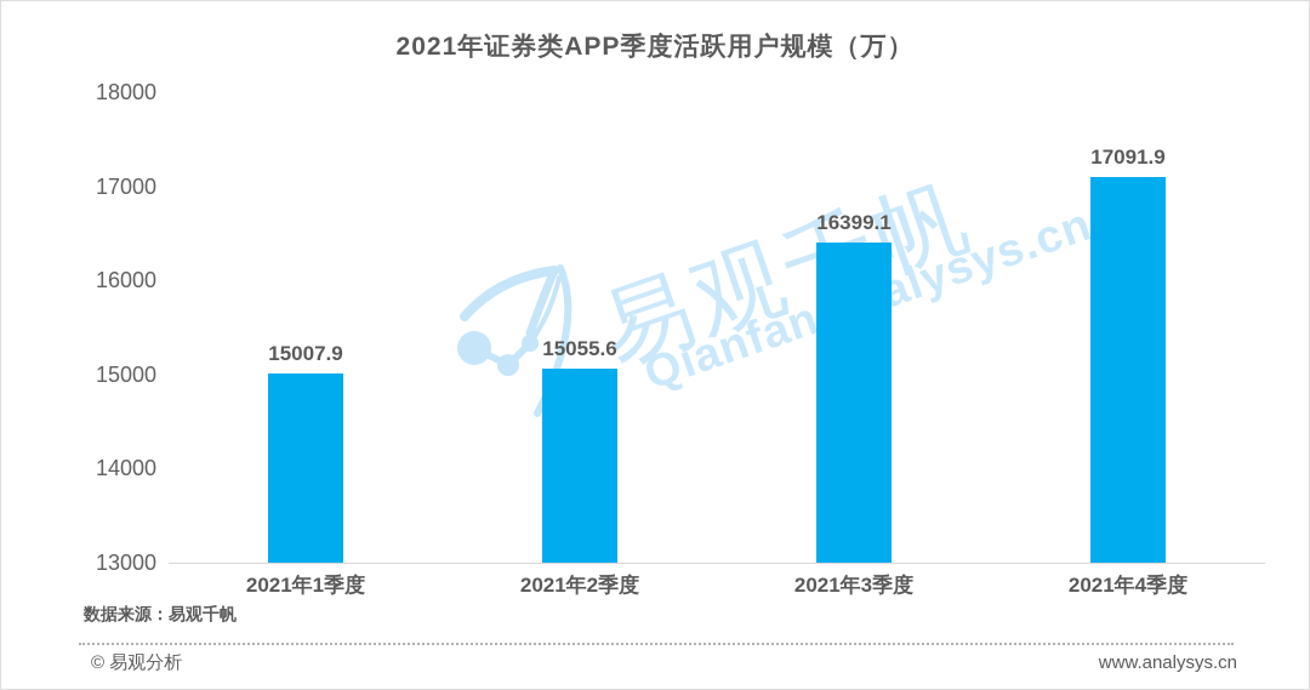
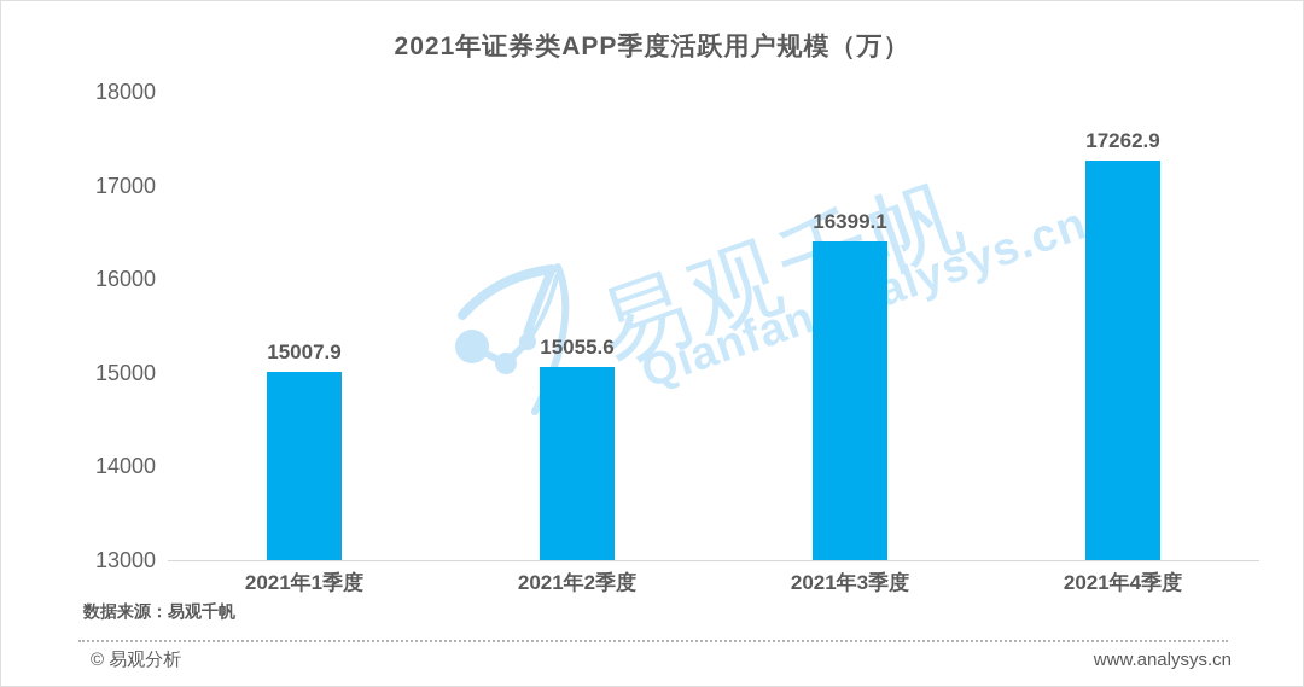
2021年4季度: 17091.9 -> 17262.9
